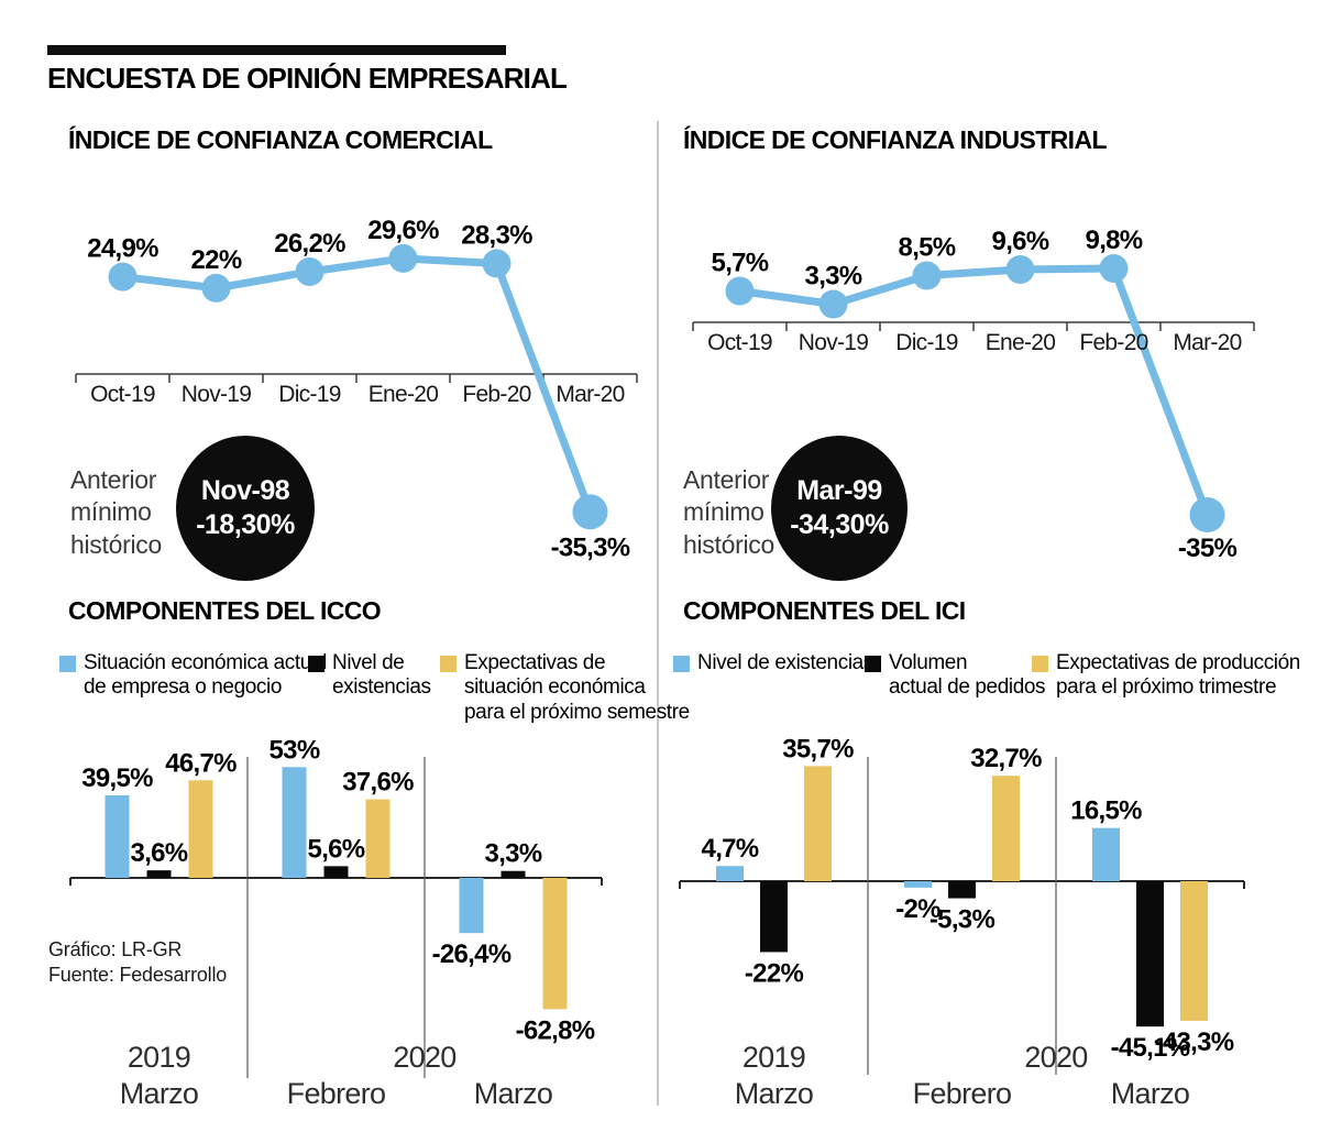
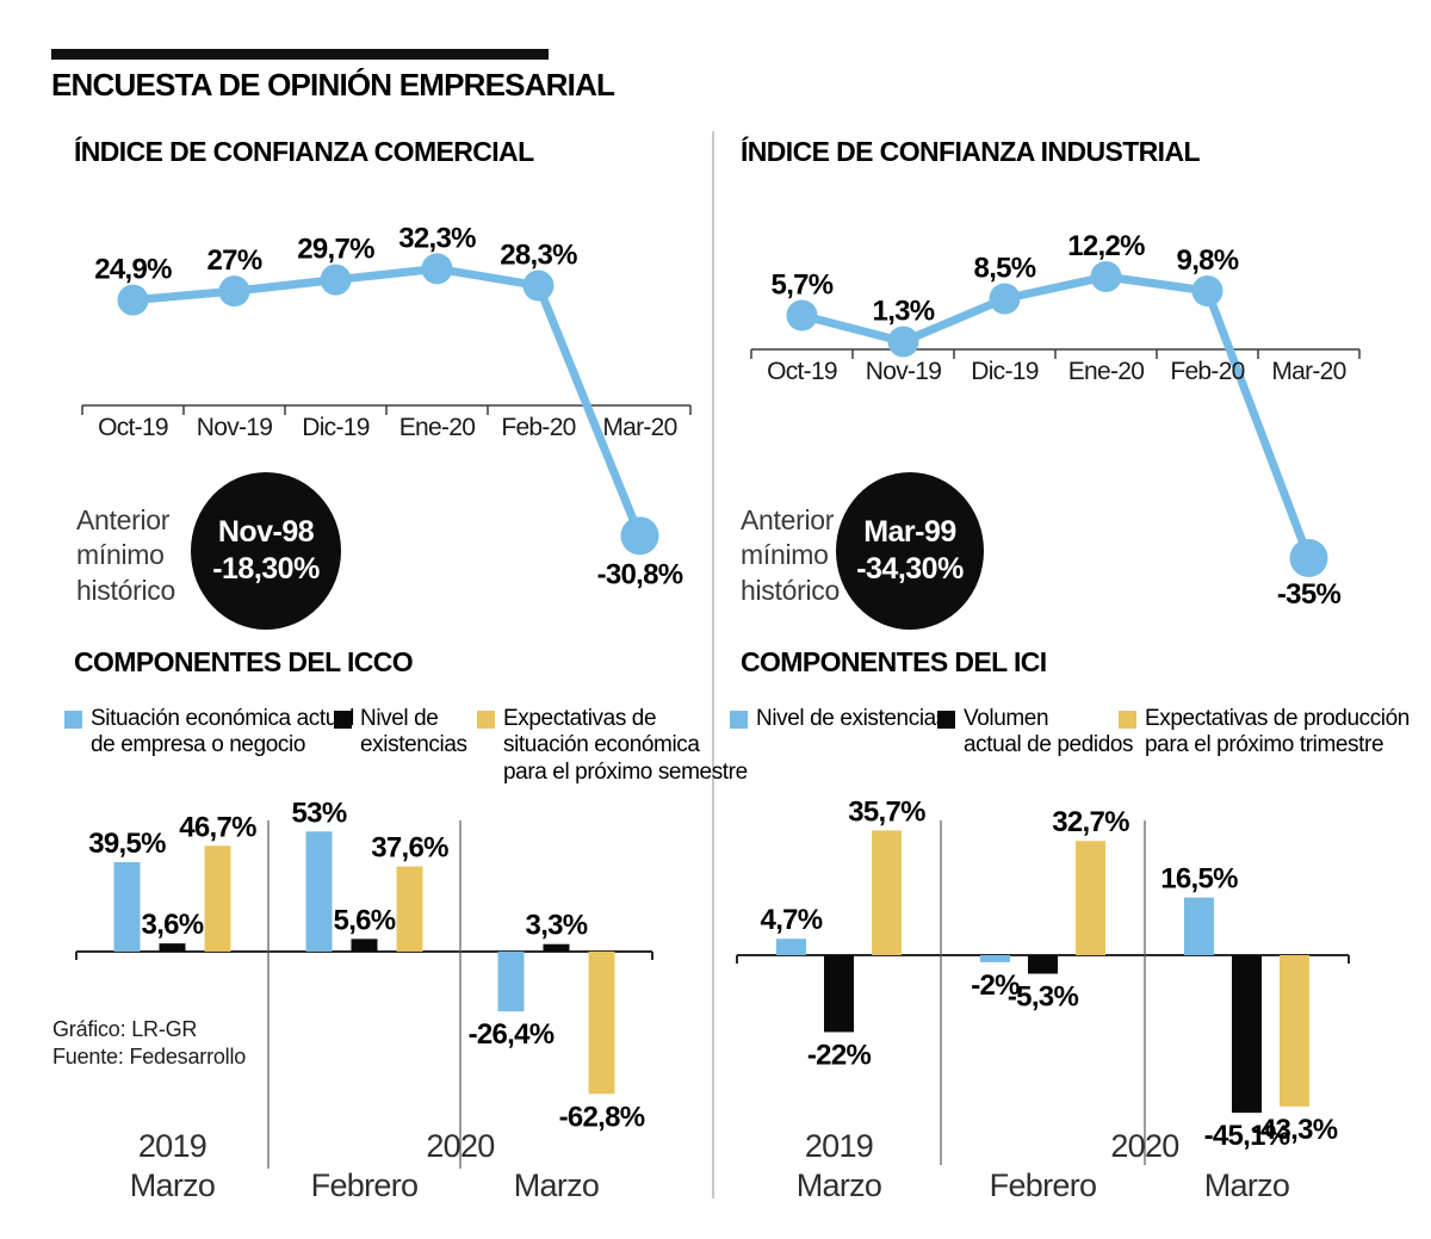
ÍNDICE DE CONFIANZA COMERCIAL/Nov-19: 22% -> 27%
ÍNDICE DE CONFIANZA COMERCIAL/Dic-19: 26,2% -> 29,7%
ÍNDICE DE CONFIANZA COMERCIAL/Ene-20: 29,6% -> 32,3%
ÍNDICE DE CONFIANZA COMERCIAL/Mar-20: -35,3% -> -30,8%
ÍNDICE DE CONFIANZA INDUSTRIAL/Nov-19: 3,3% -> 1,3%
ÍNDICE DE CONFIANZA INDUSTRIAL/Ene-20: 9,6% -> 12,2%
